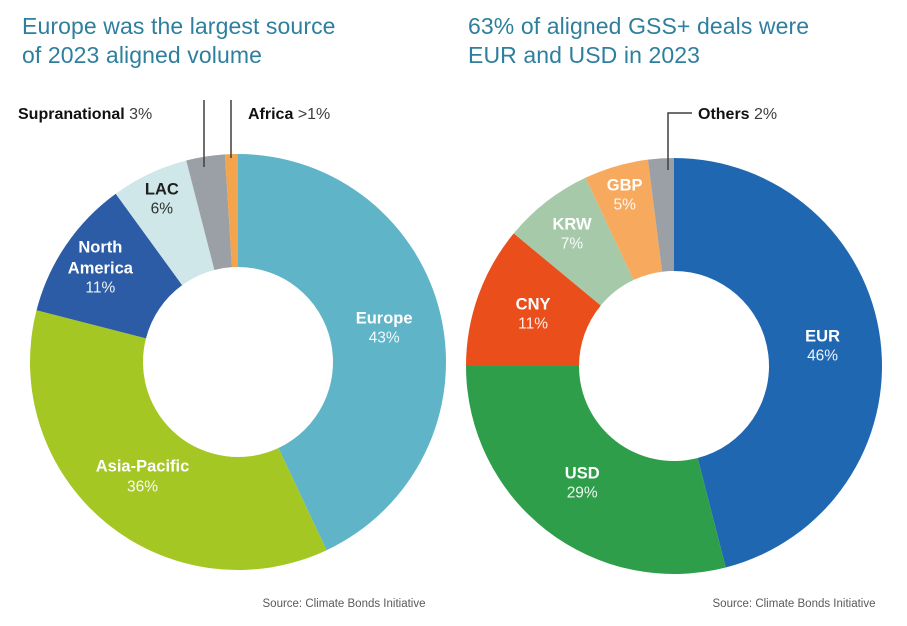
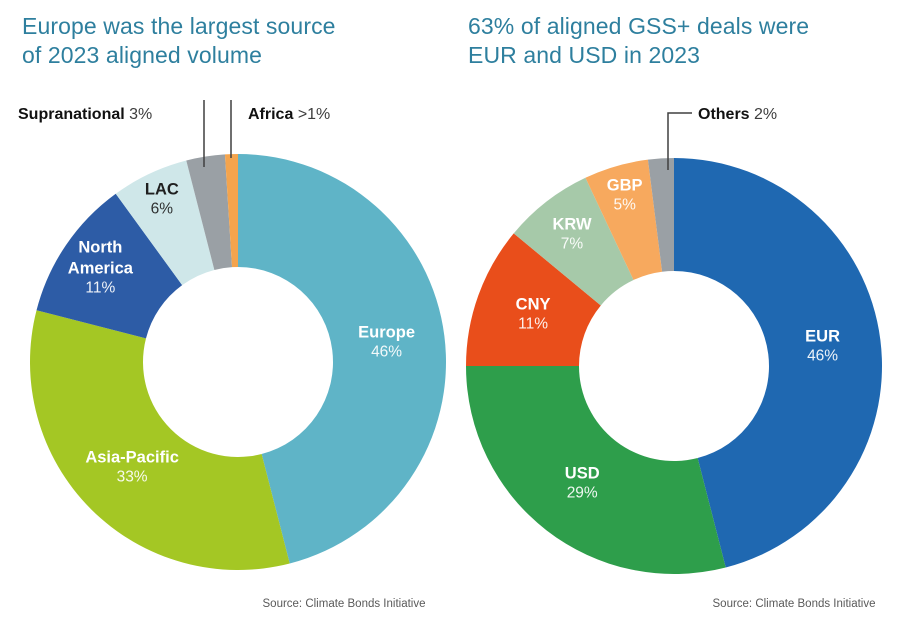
Europe was the largest source of 2023 aligned volume/Europe: 43% -> 46%
Europe was the largest source of 2023 aligned volume/Asia-Pacific: 36% -> 33%
